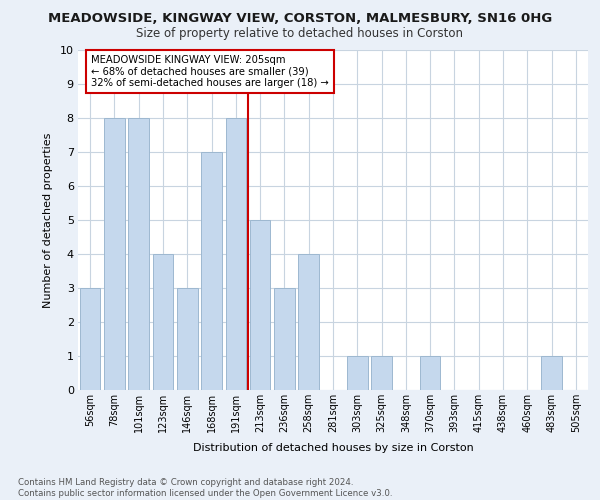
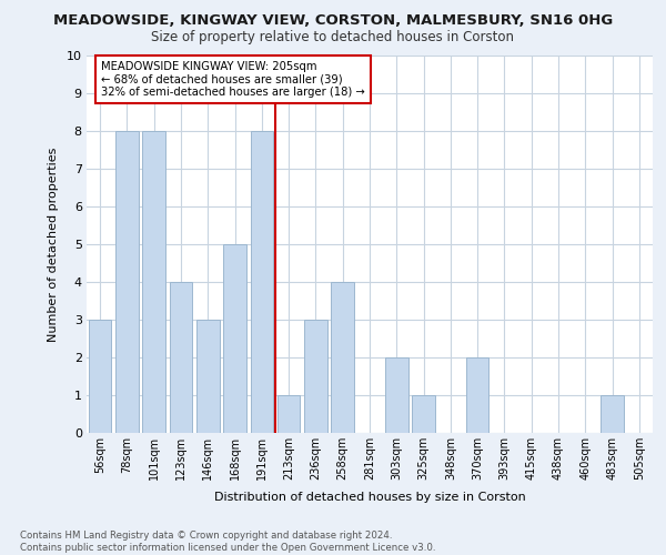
168sqm: 7 -> 5
213sqm: 5 -> 1
303sqm: 1 -> 2
370sqm: 1 -> 2
